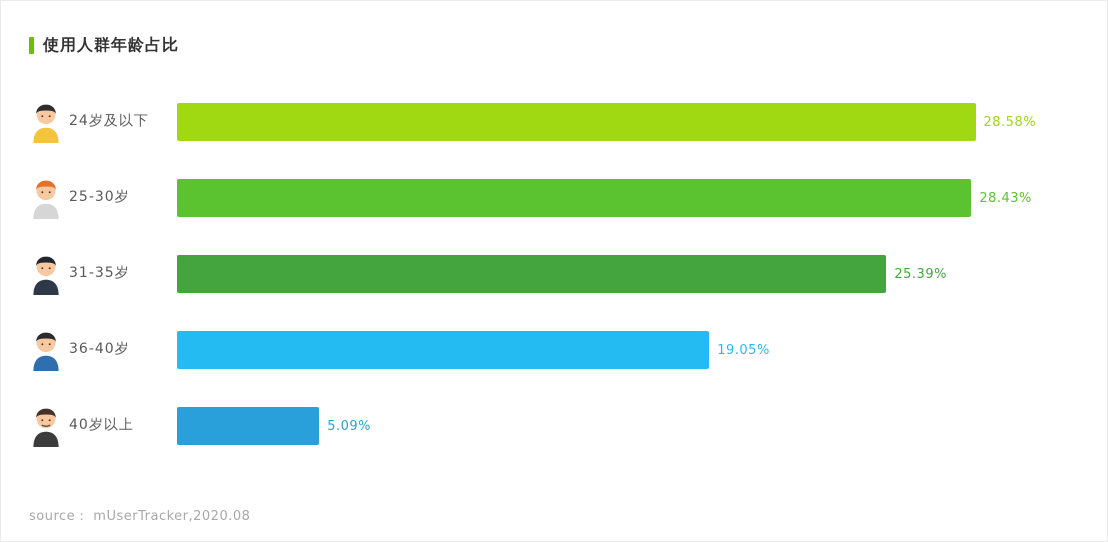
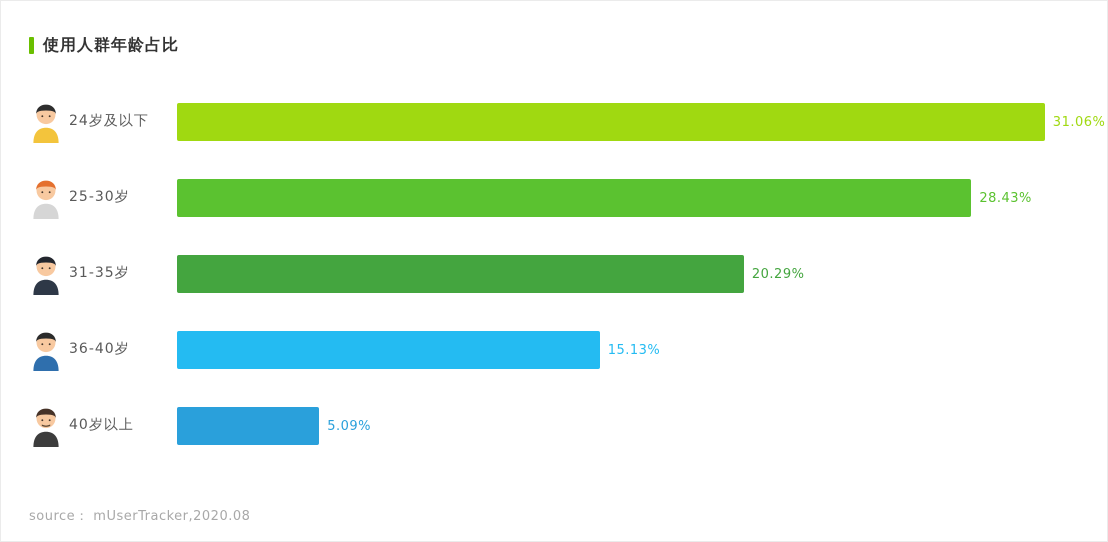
24岁及以下: 28.58% -> 31.06%
31-35岁: 25.39% -> 20.29%
36-40岁: 19.05% -> 15.13%
